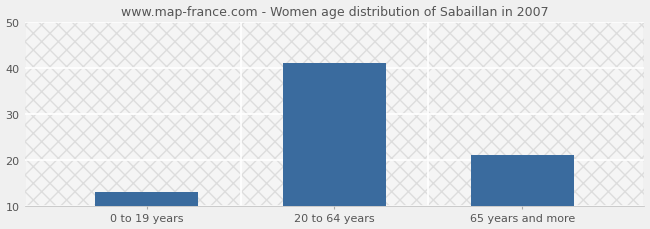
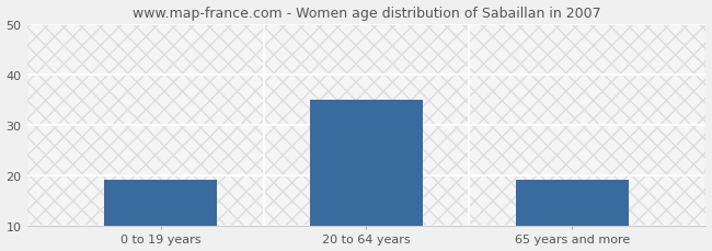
0 to 19 years: 13 -> 19
20 to 64 years: 41 -> 35
65 years and more: 21 -> 19
